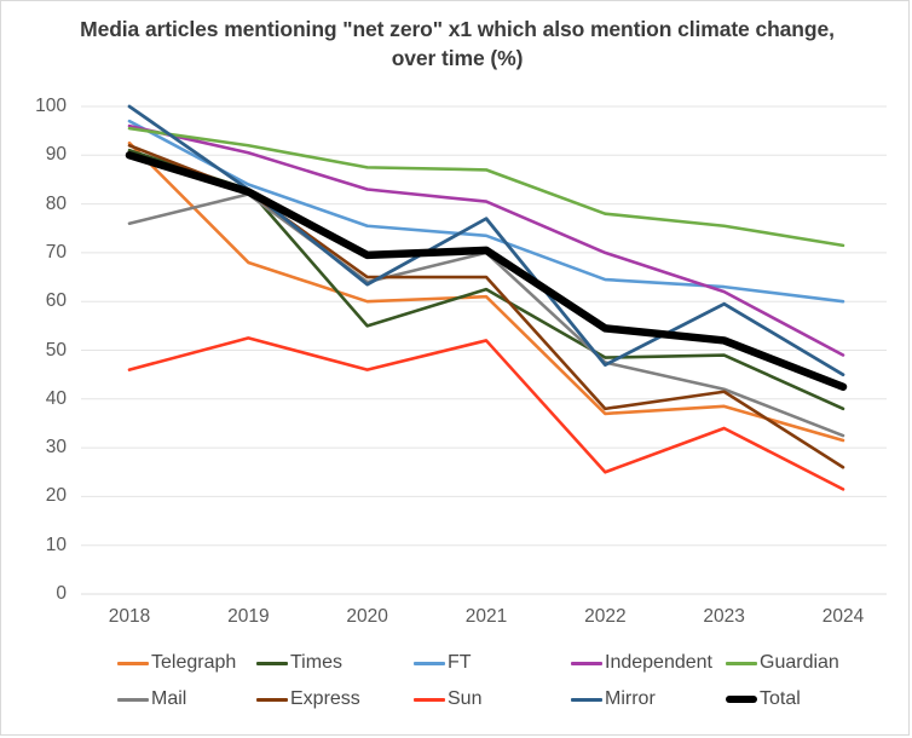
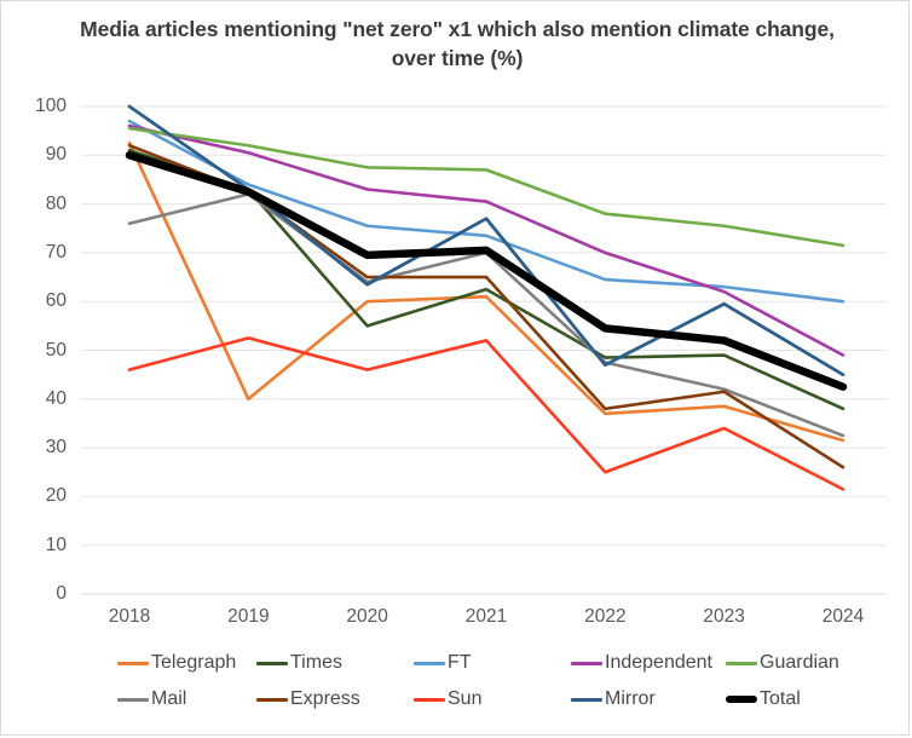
Telegraph/2019: 68 -> 40
